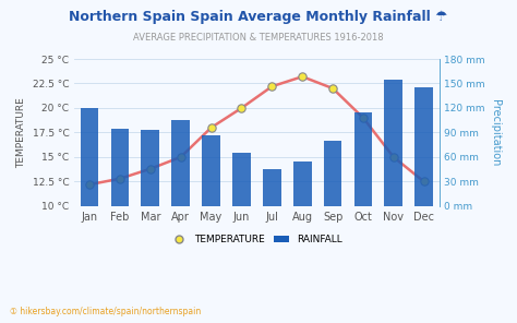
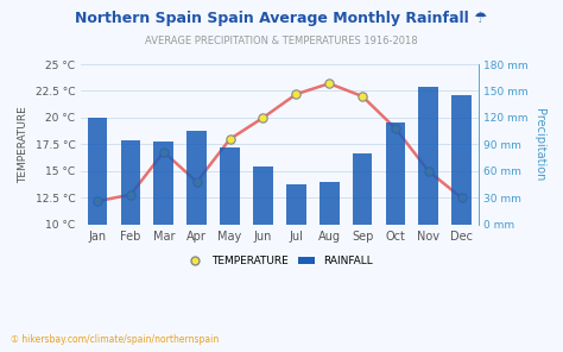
TEMPERATURE/Mar: 13.8 °C -> 16.8 °C
TEMPERATURE/Apr: 15.0 °C -> 14.0 °C
RAINFALL/Aug: 55 mm -> 48 mm
